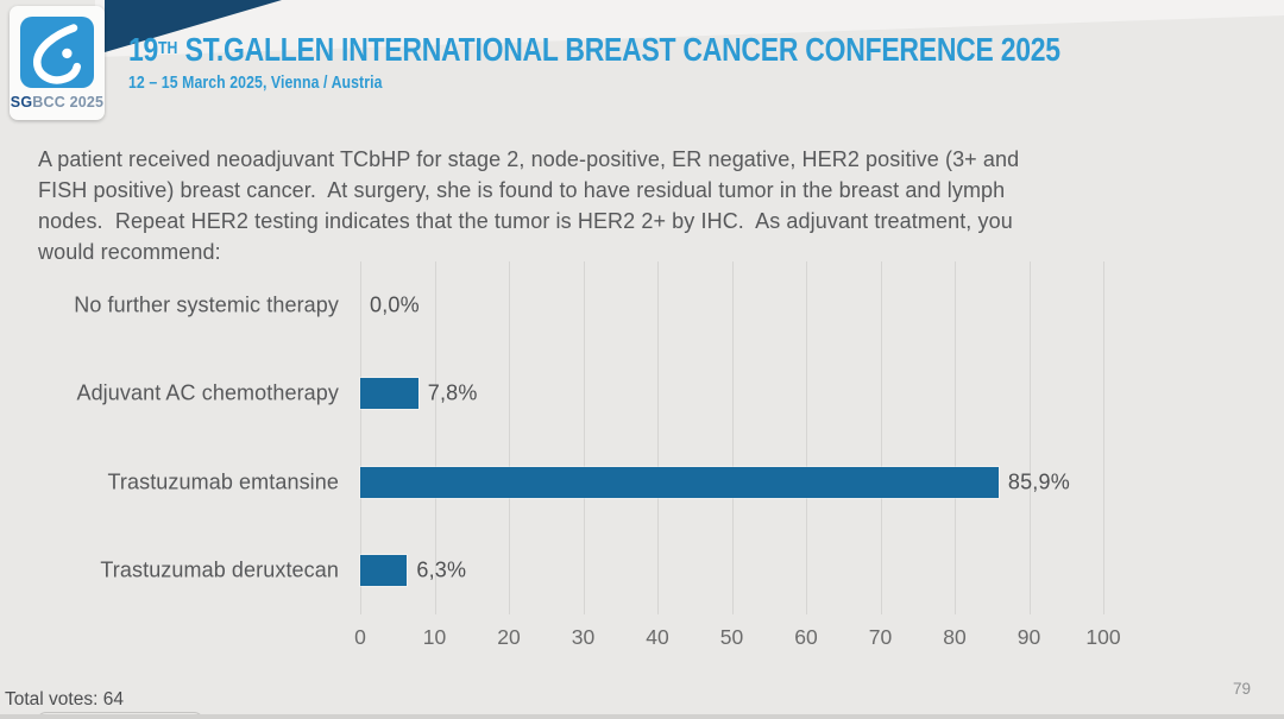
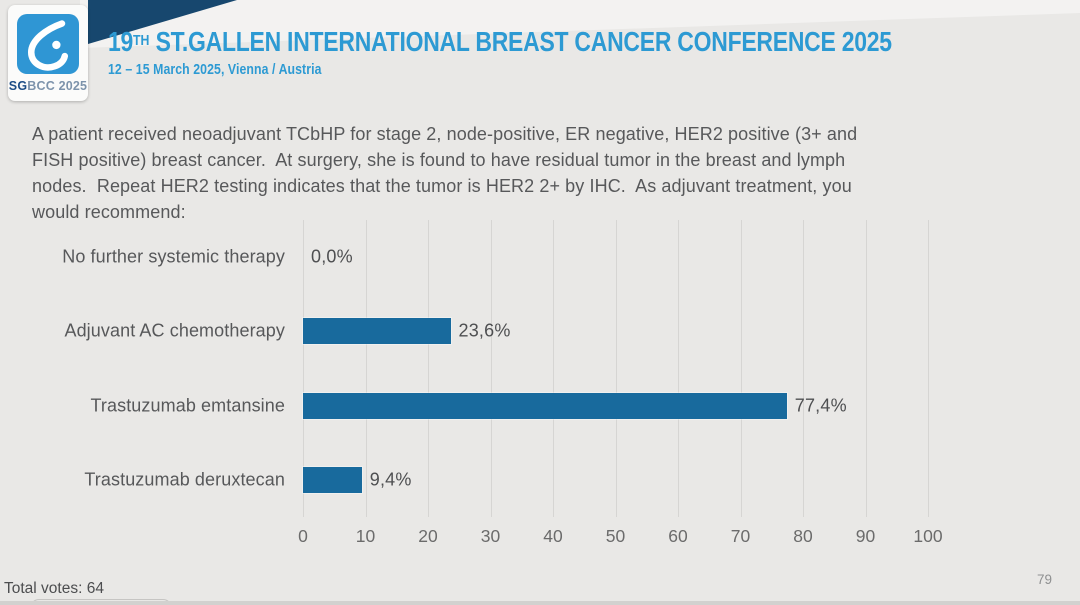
Adjuvant AC chemotherapy: 7,8% -> 23,6%
Trastuzumab emtansine: 85,9% -> 77,4%
Trastuzumab deruxtecan: 6,3% -> 9,4%
